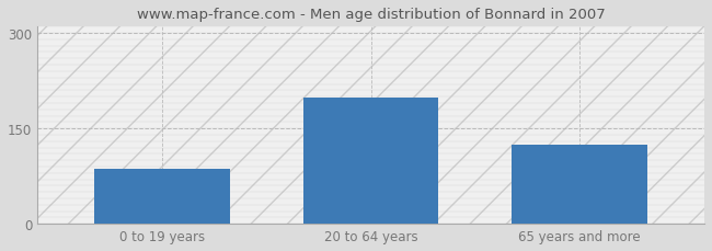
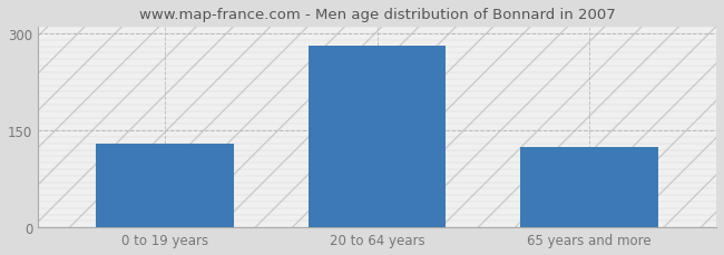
0 to 19 years: 86 -> 130
20 to 64 years: 198 -> 282
